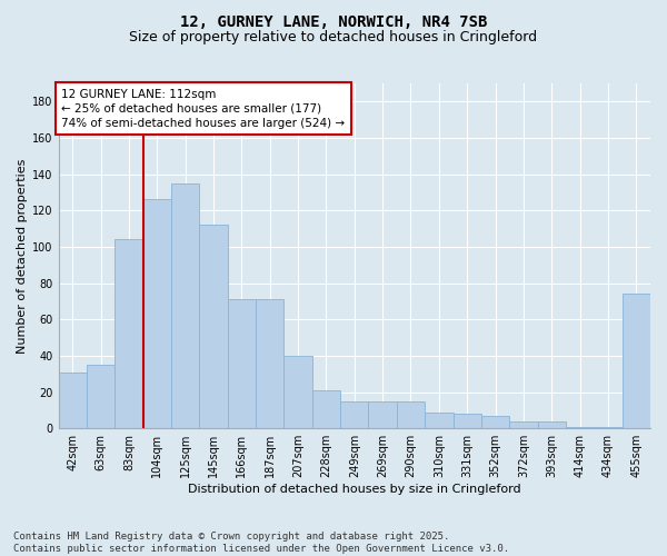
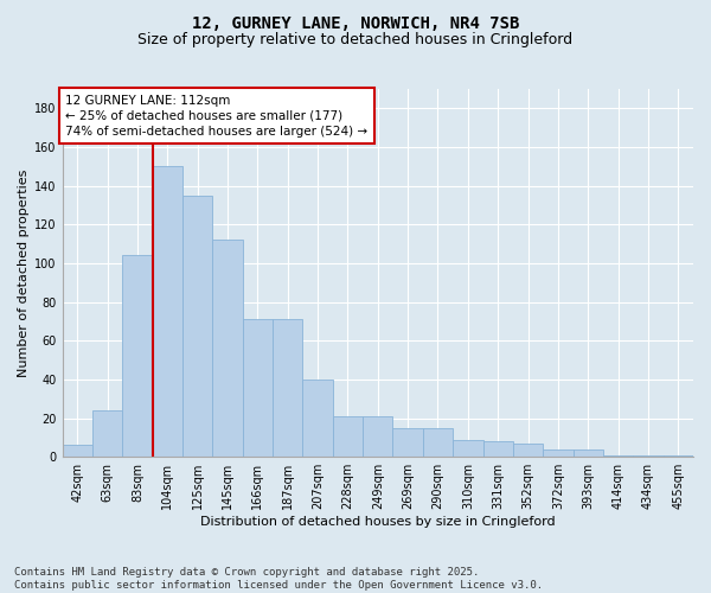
42sqm: 31 -> 6
63sqm: 35 -> 24
104sqm: 126 -> 150
249sqm: 15 -> 21
455sqm: 74 -> 1
